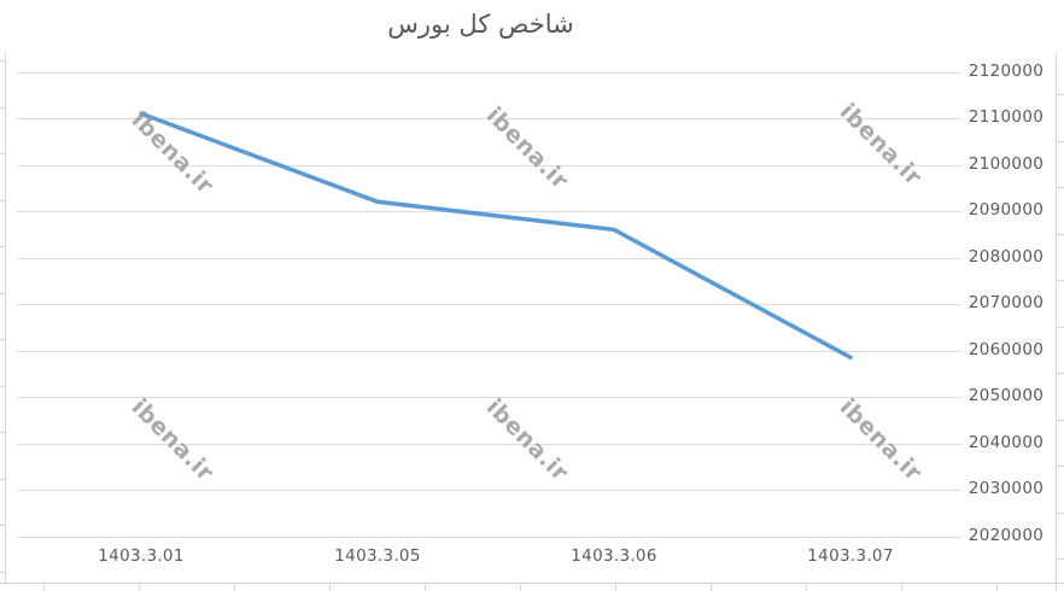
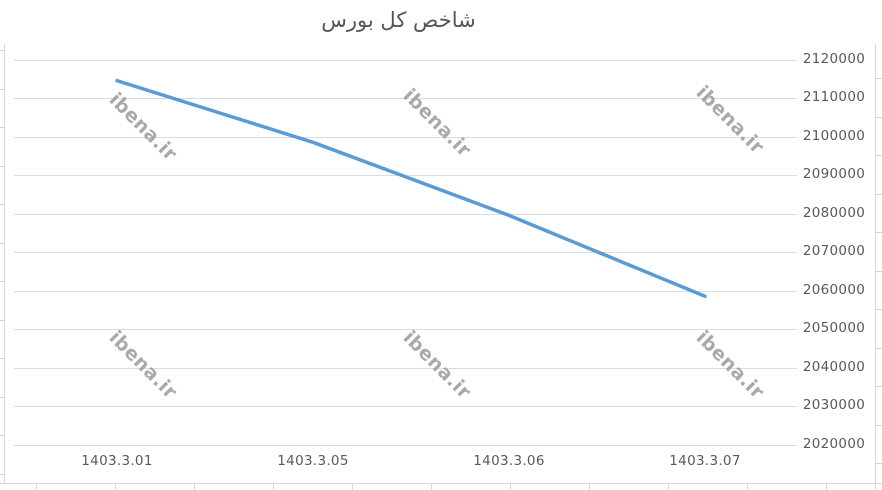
1403.3.01: 2111000 -> 2114000
1403.3.05: 2092000 -> 2098000
1403.3.06: 2086000 -> 2080000
